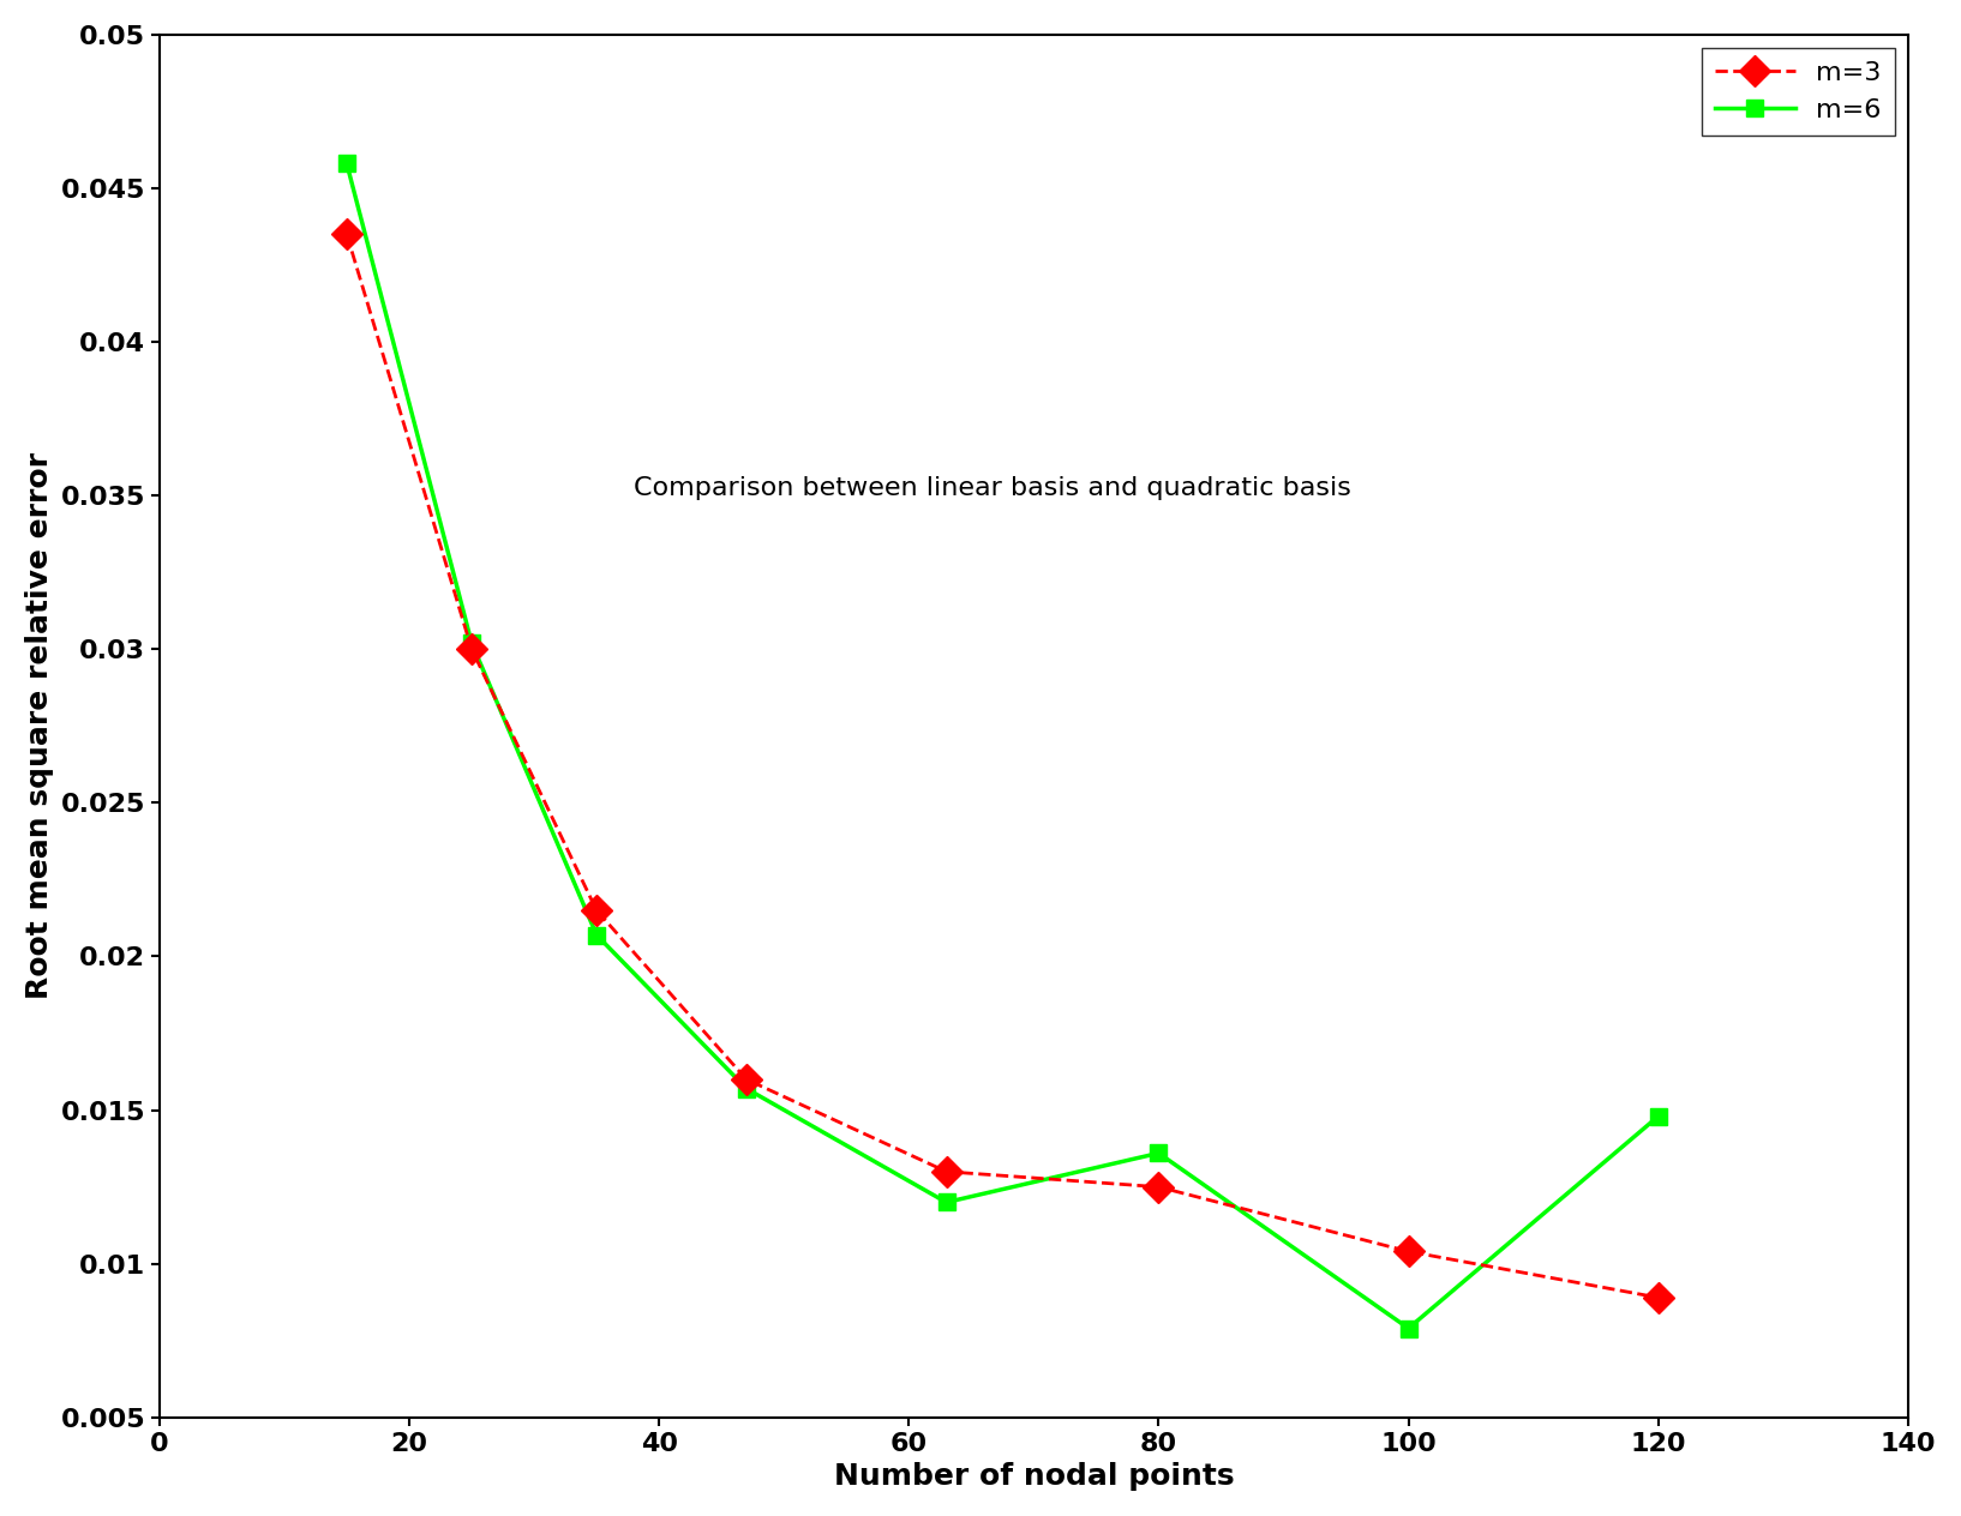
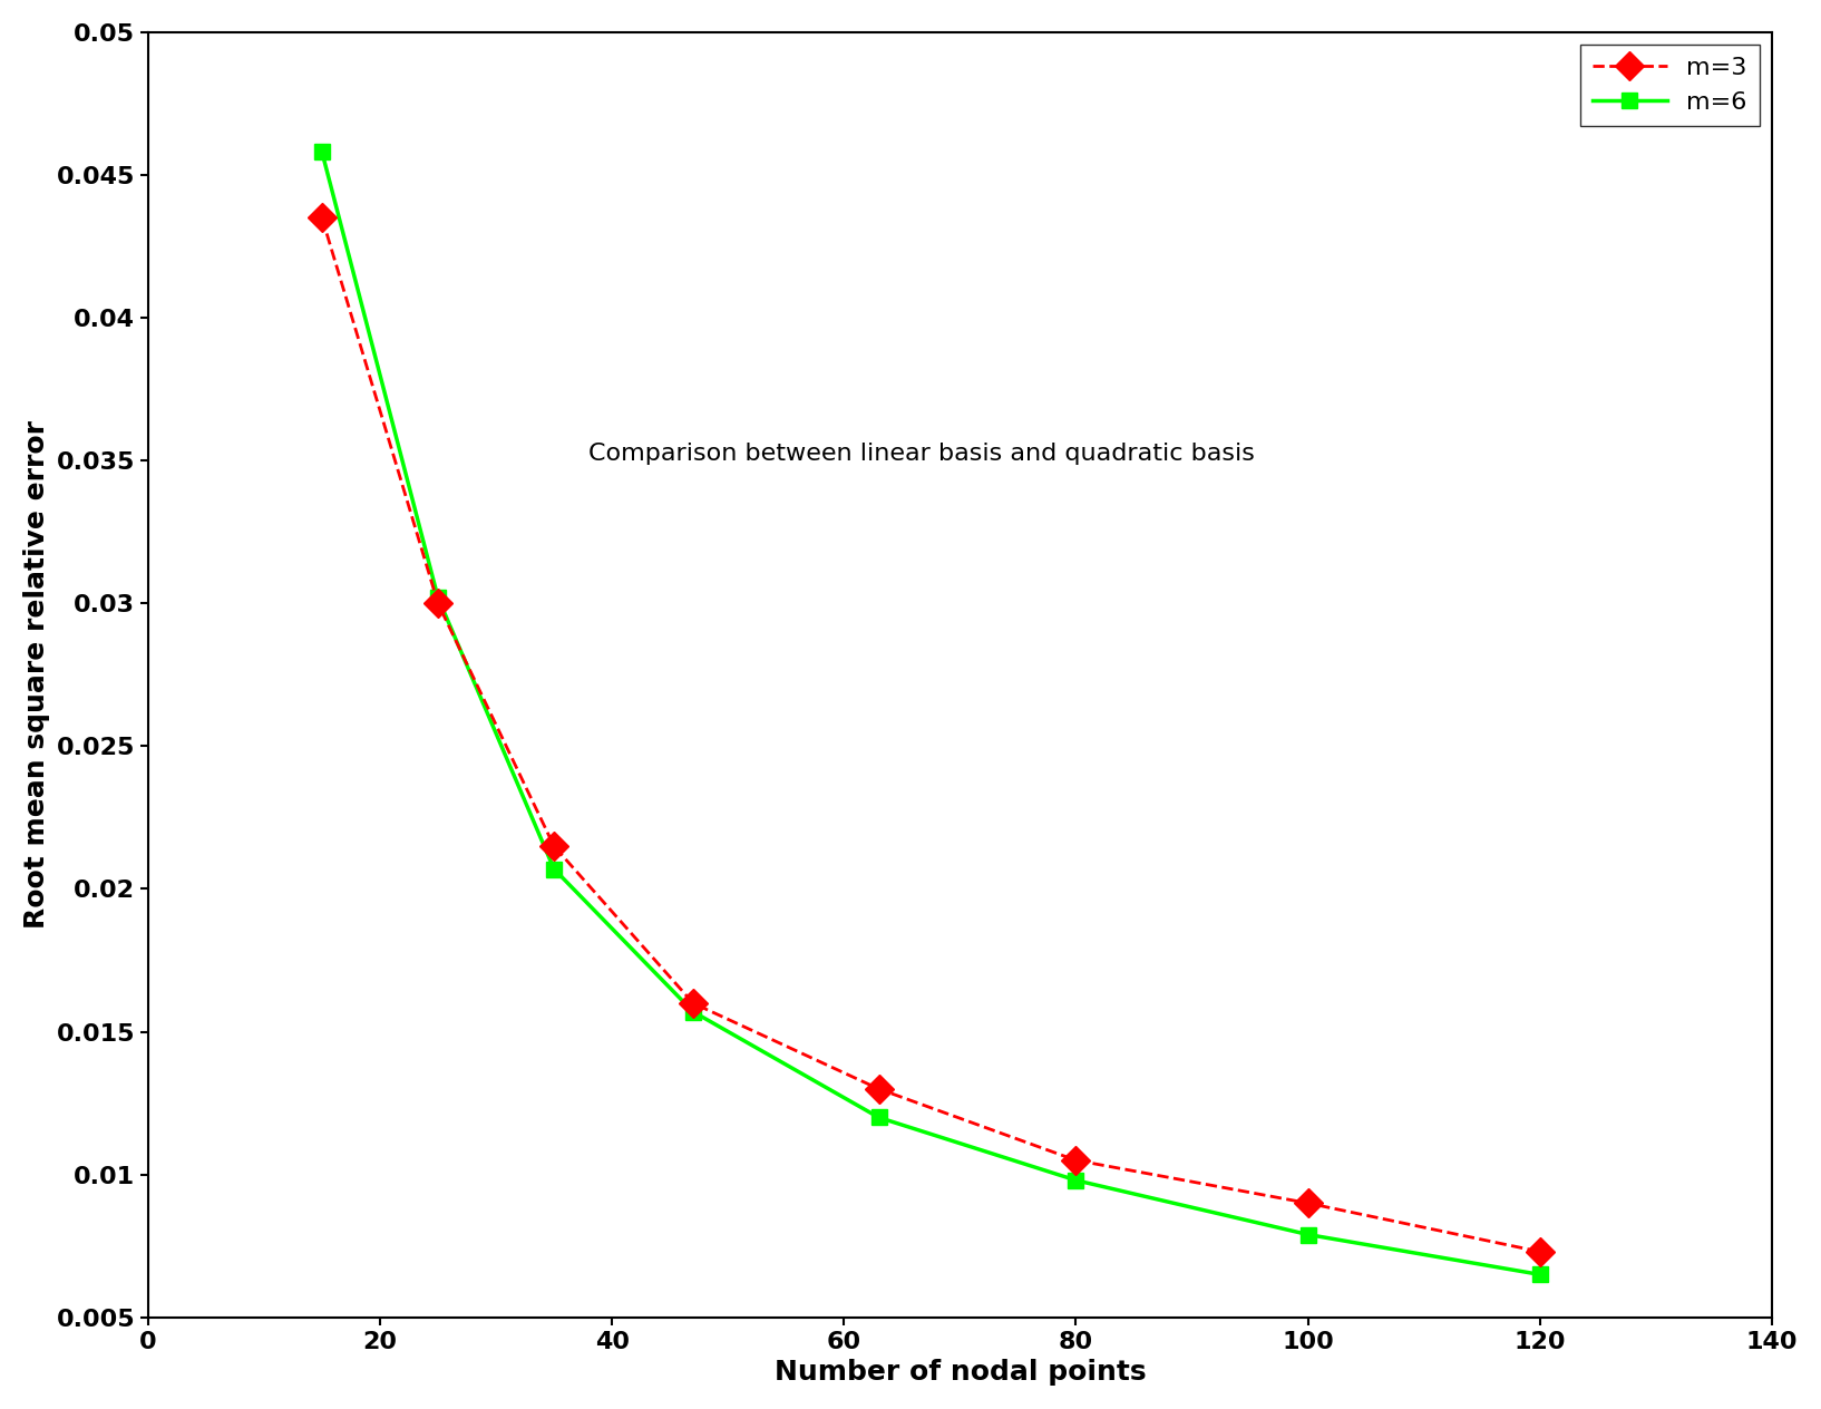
m=3/80: 0.0125 -> 0.0105
m=6/80: 0.0136 -> 0.0098
m=3/100: 0.0104 -> 0.0090
m=3/120: 0.0089 -> 0.0073
m=6/120: 0.0148 -> 0.0065
